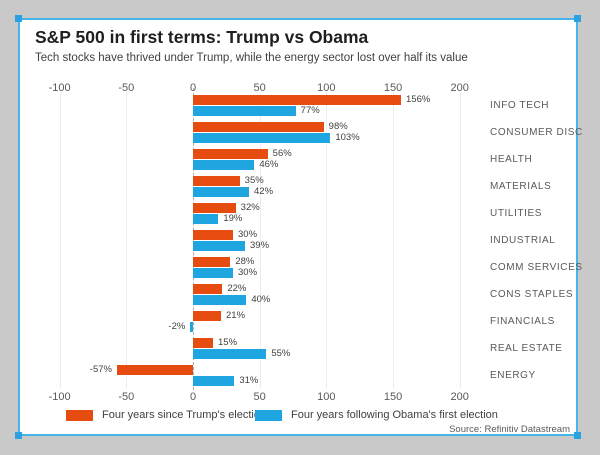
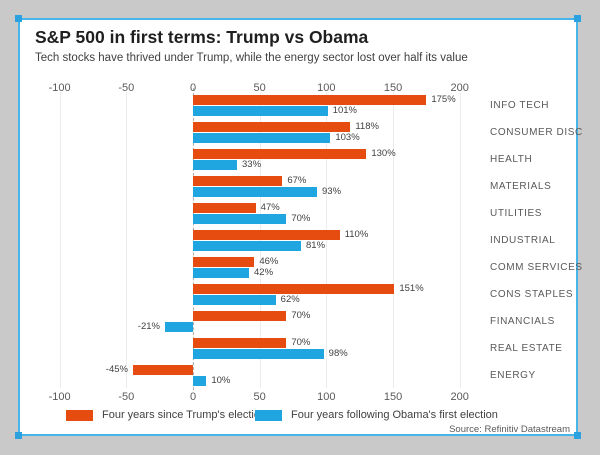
Four years since Trump's election/INFO TECH: 156% -> 175%
Four years following Obama's first election/INFO TECH: 77% -> 101%
Four years since Trump's election/CONSUMER DISC: 98% -> 118%
Four years since Trump's election/HEALTH: 56% -> 130%
Four years following Obama's first election/HEALTH: 46% -> 33%
Four years since Trump's election/MATERIALS: 35% -> 67%
Four years following Obama's first election/MATERIALS: 42% -> 93%
Four years since Trump's election/UTILITIES: 32% -> 47%
Four years following Obama's first election/UTILITIES: 19% -> 70%
Four years since Trump's election/INDUSTRIAL: 30% -> 110%
Four years following Obama's first election/INDUSTRIAL: 39% -> 81%
Four years since Trump's election/COMM SERVICES: 28% -> 46%
Four years following Obama's first election/COMM SERVICES: 30% -> 42%
Four years since Trump's election/CONS STAPLES: 22% -> 151%
Four years following Obama's first election/CONS STAPLES: 40% -> 62%
Four years since Trump's election/FINANCIALS: 21% -> 70%
Four years following Obama's first election/FINANCIALS: -2% -> -21%
Four years since Trump's election/REAL ESTATE: 15% -> 70%
Four years following Obama's first election/REAL ESTATE: 55% -> 98%
Four years since Trump's election/ENERGY: -57% -> -45%
Four years following Obama's first election/ENERGY: 31% -> 10%
